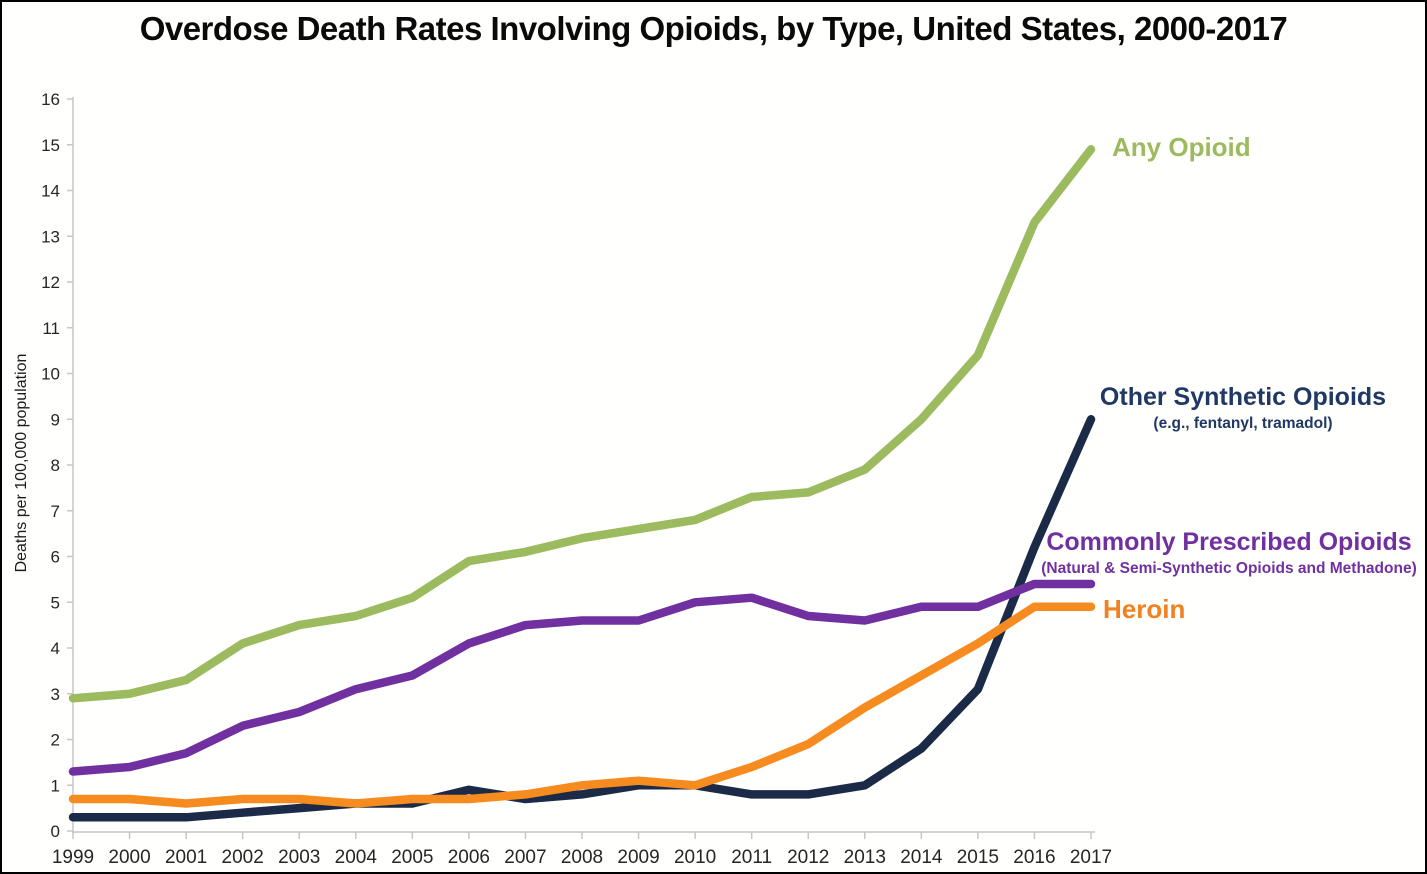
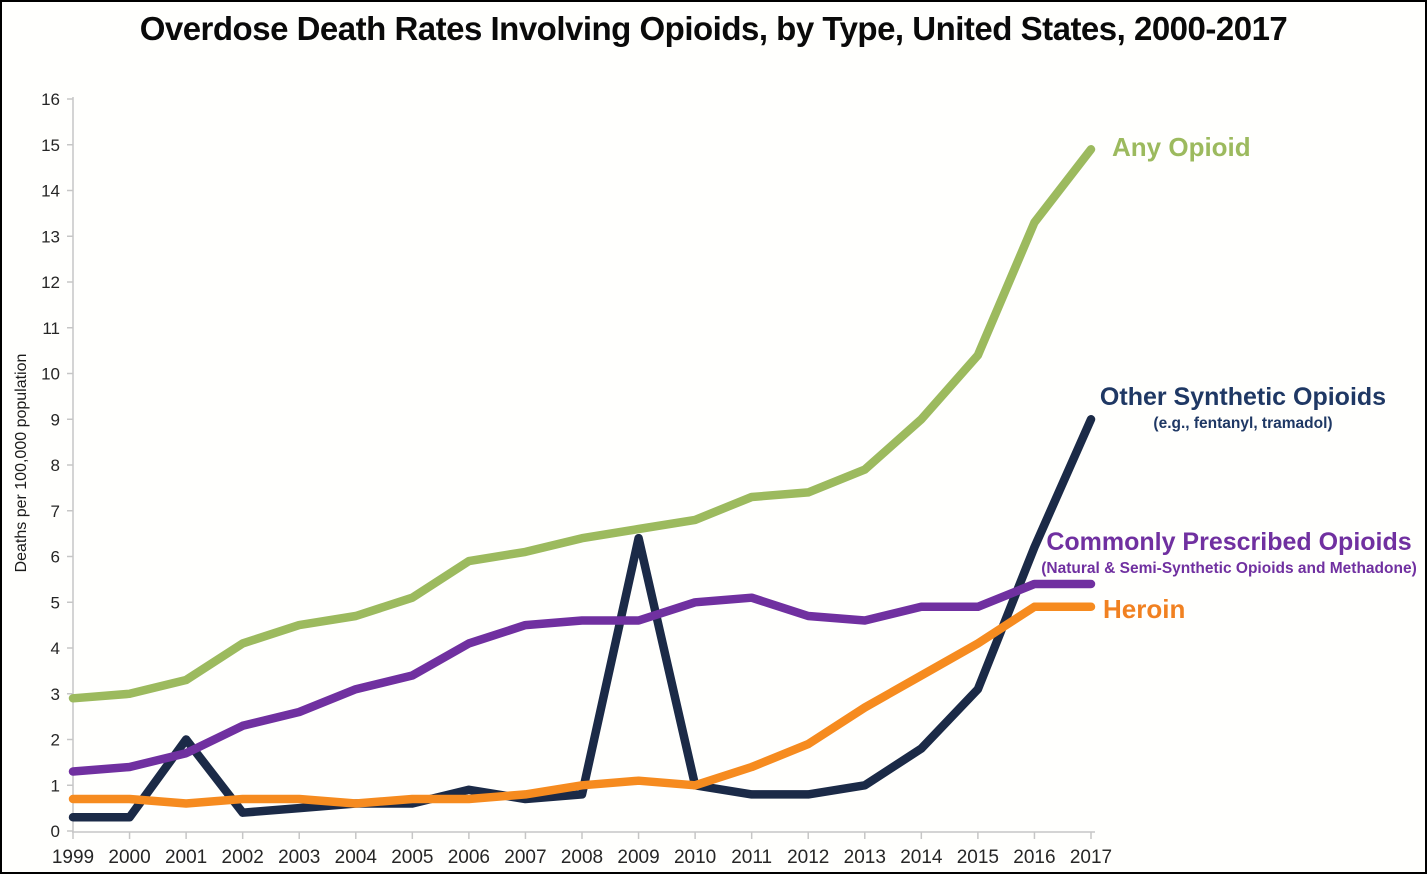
Other Synthetic Opioids/2001: 0.3 -> 2.0
Other Synthetic Opioids/2009: 1.0 -> 6.4
